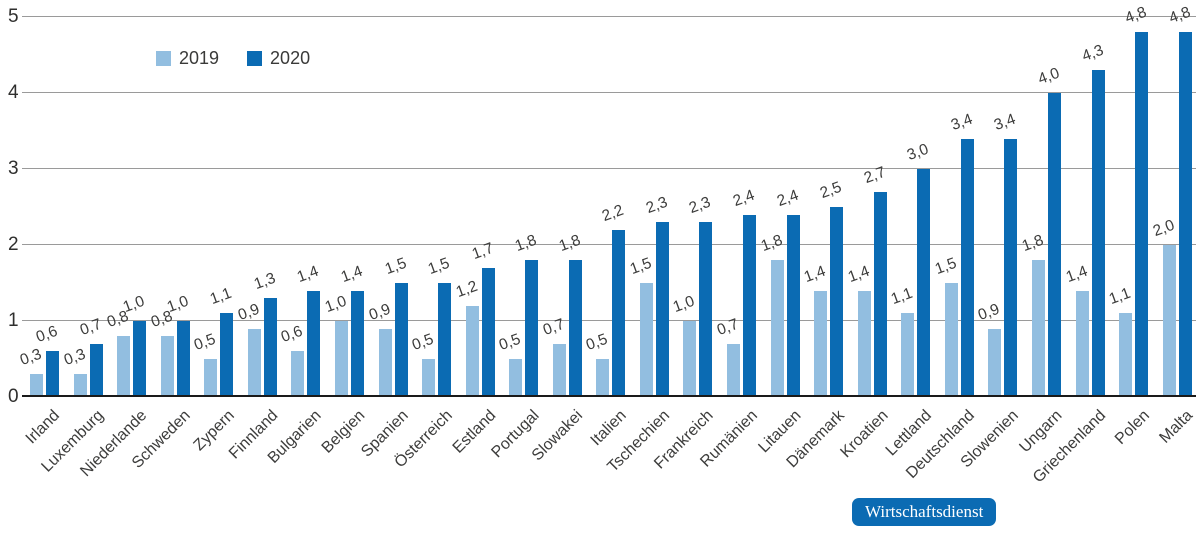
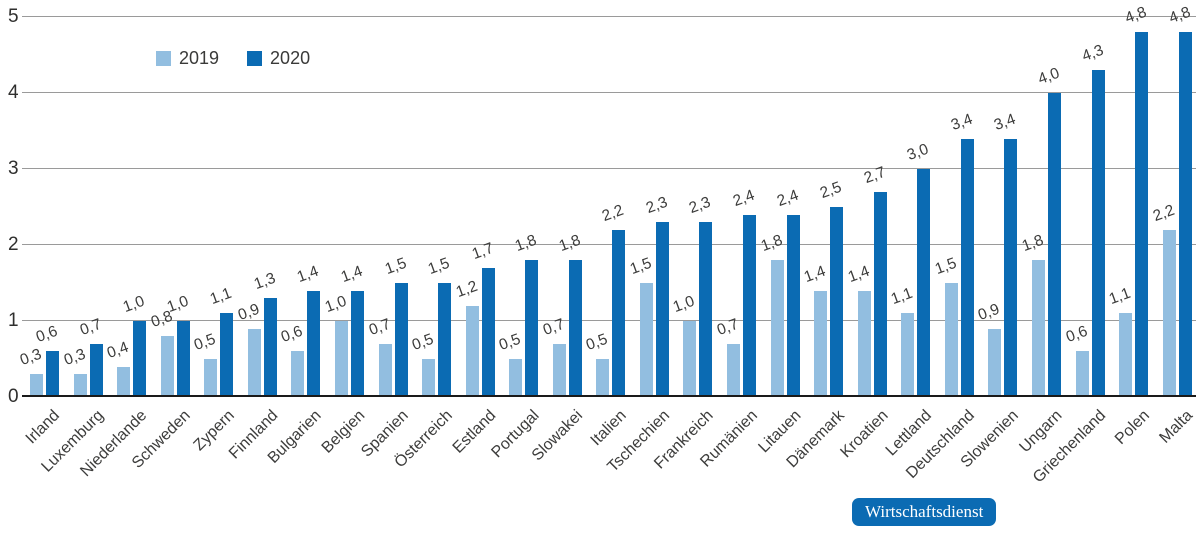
2019/Niederlande: 0,8 -> 0,4
2019/Spanien: 0,9 -> 0,7
2019/Griechenland: 1,4 -> 0,6
2019/Malta: 2,0 -> 2,2
